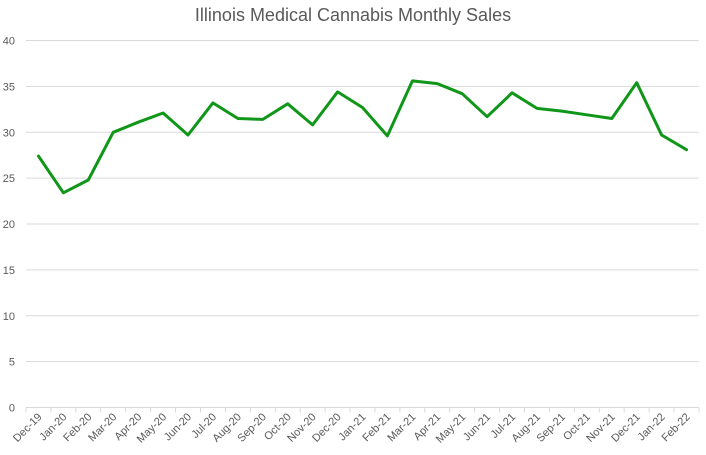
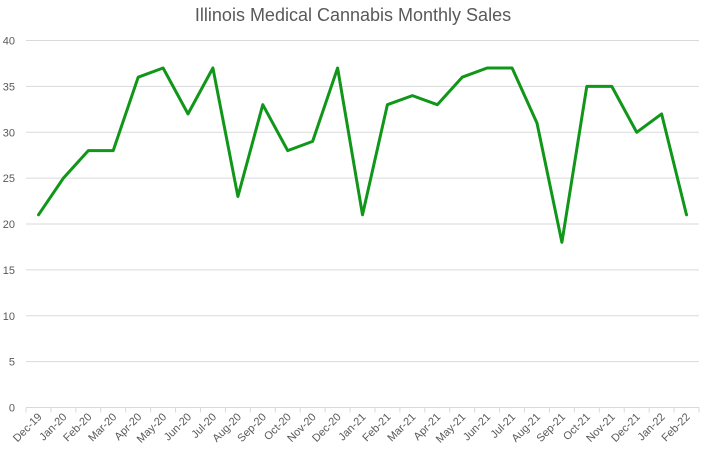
Dec-19: 27 -> 21
Jan-20: 23 -> 25
Feb-20: 25 -> 28
Mar-20: 30 -> 28
Apr-20: 31 -> 36
May-20: 32 -> 37
Jun-20: 30 -> 32
Jul-20: 33 -> 37
Aug-20: 32 -> 23
Sep-20: 31 -> 33
Oct-20: 33 -> 28
Nov-20: 31 -> 29
Dec-20: 34 -> 37
Jan-21: 33 -> 21
Feb-21: 30 -> 33
Mar-21: 36 -> 34
Apr-21: 35 -> 33
May-21: 34 -> 36
Jun-21: 32 -> 37
Jul-21: 34 -> 37
Aug-21: 33 -> 31
Sep-21: 32 -> 18
Oct-21: 32 -> 35
Nov-21: 32 -> 35
Dec-21: 35 -> 30
Jan-22: 30 -> 32
Feb-22: 28 -> 21
